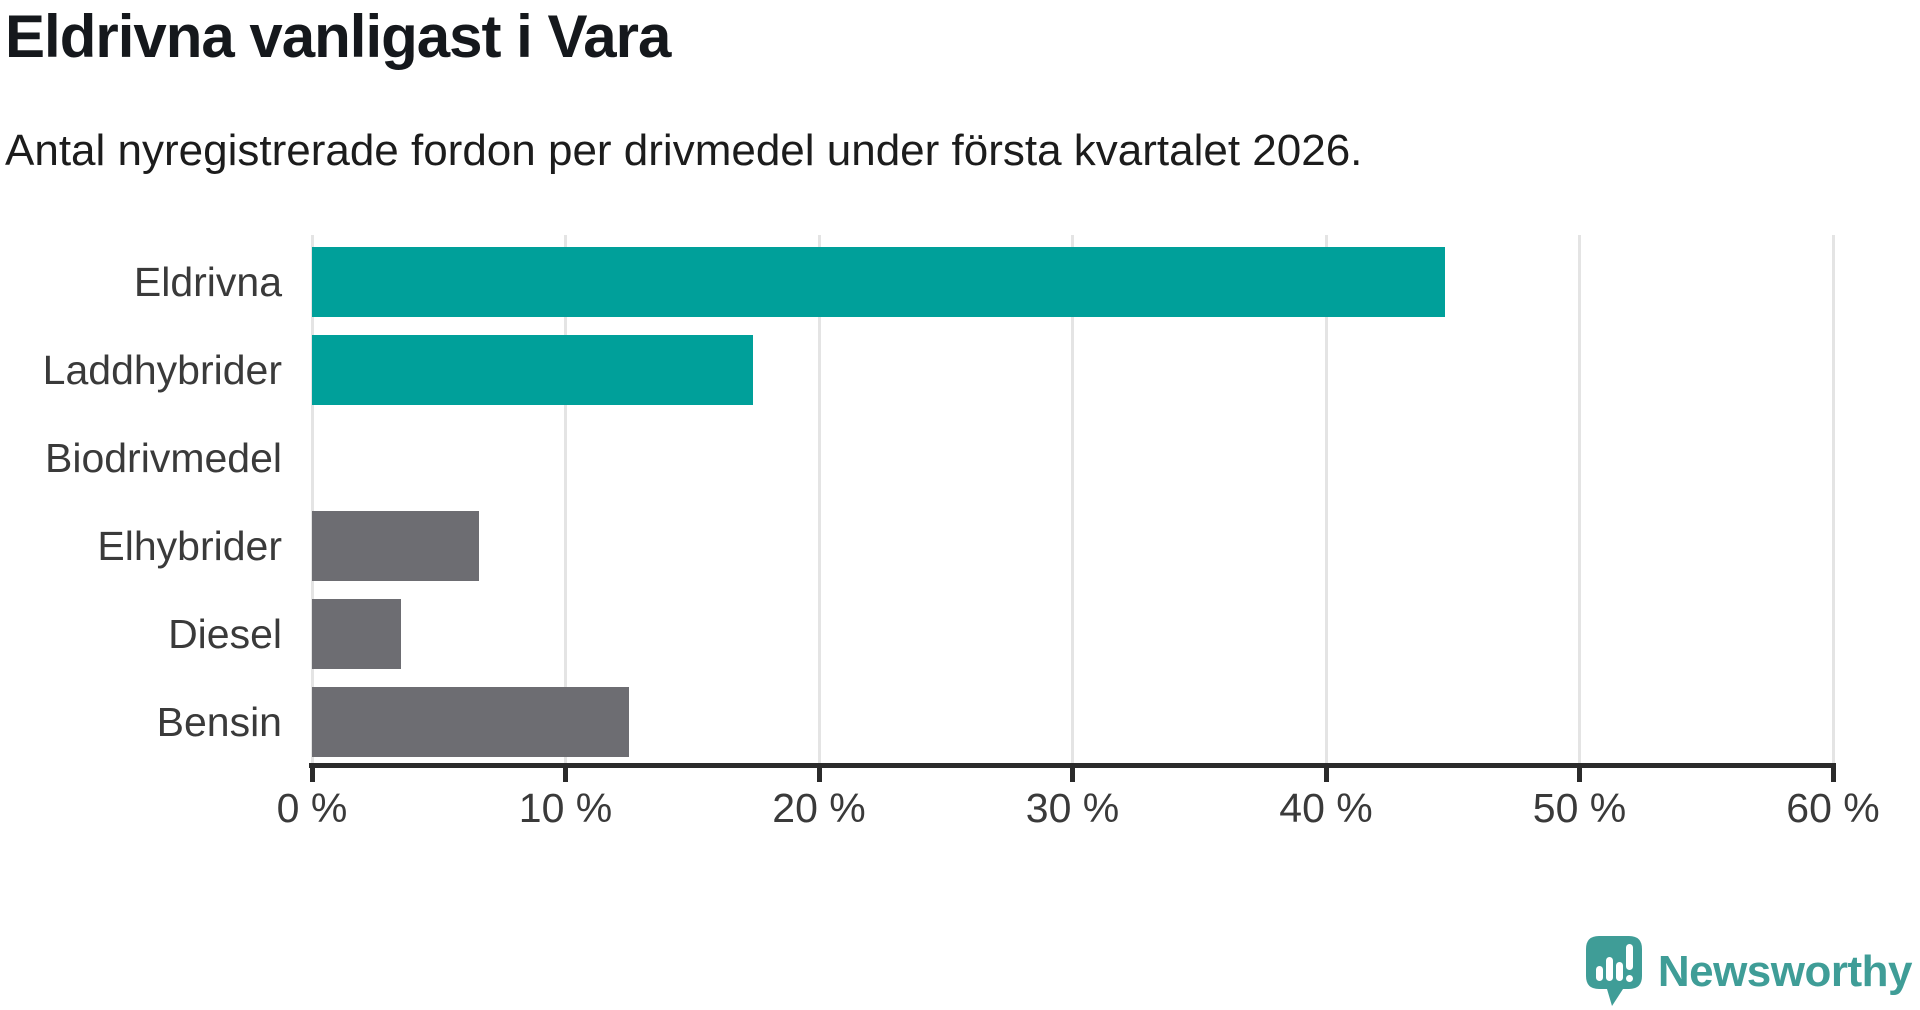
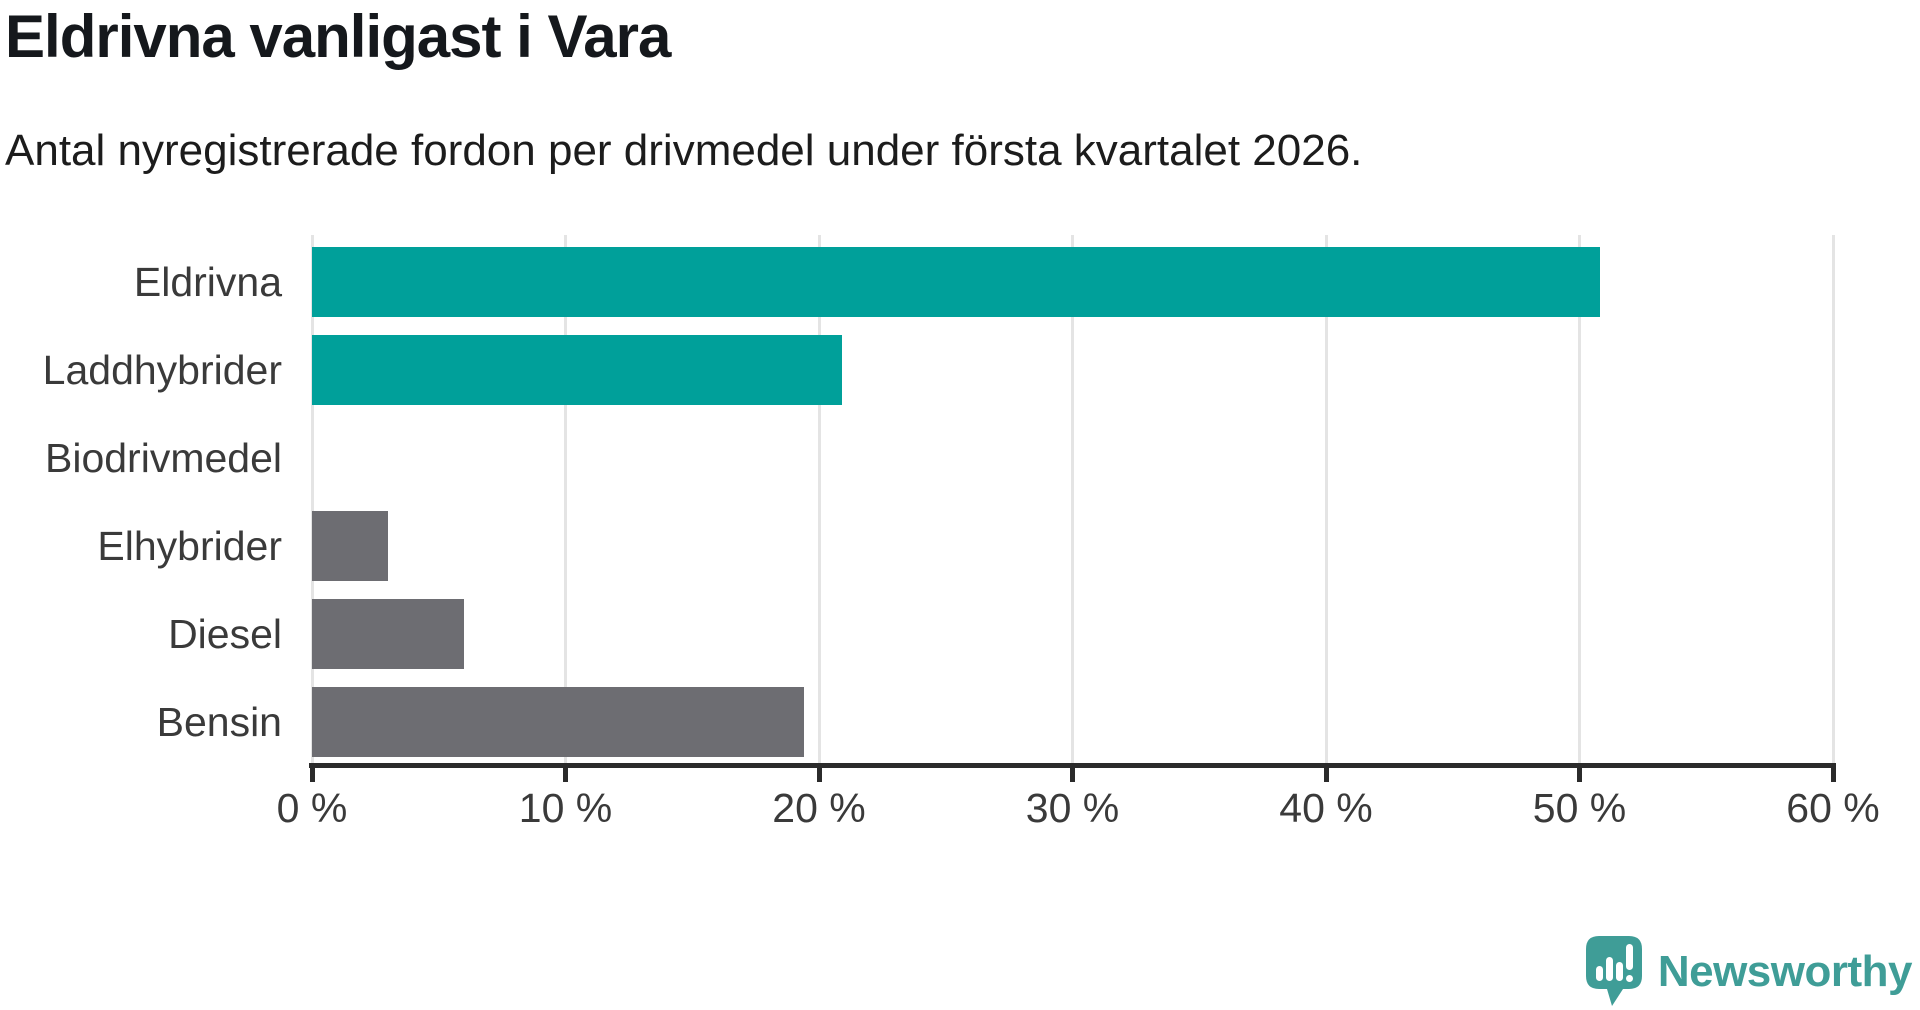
Eldrivna: 44.7% -> 50.8%
Laddhybrider: 17.4% -> 20.9%
Elhybrider: 6.6% -> 3.0%
Diesel: 3.5% -> 6.0%
Bensin: 12.5% -> 19.4%
